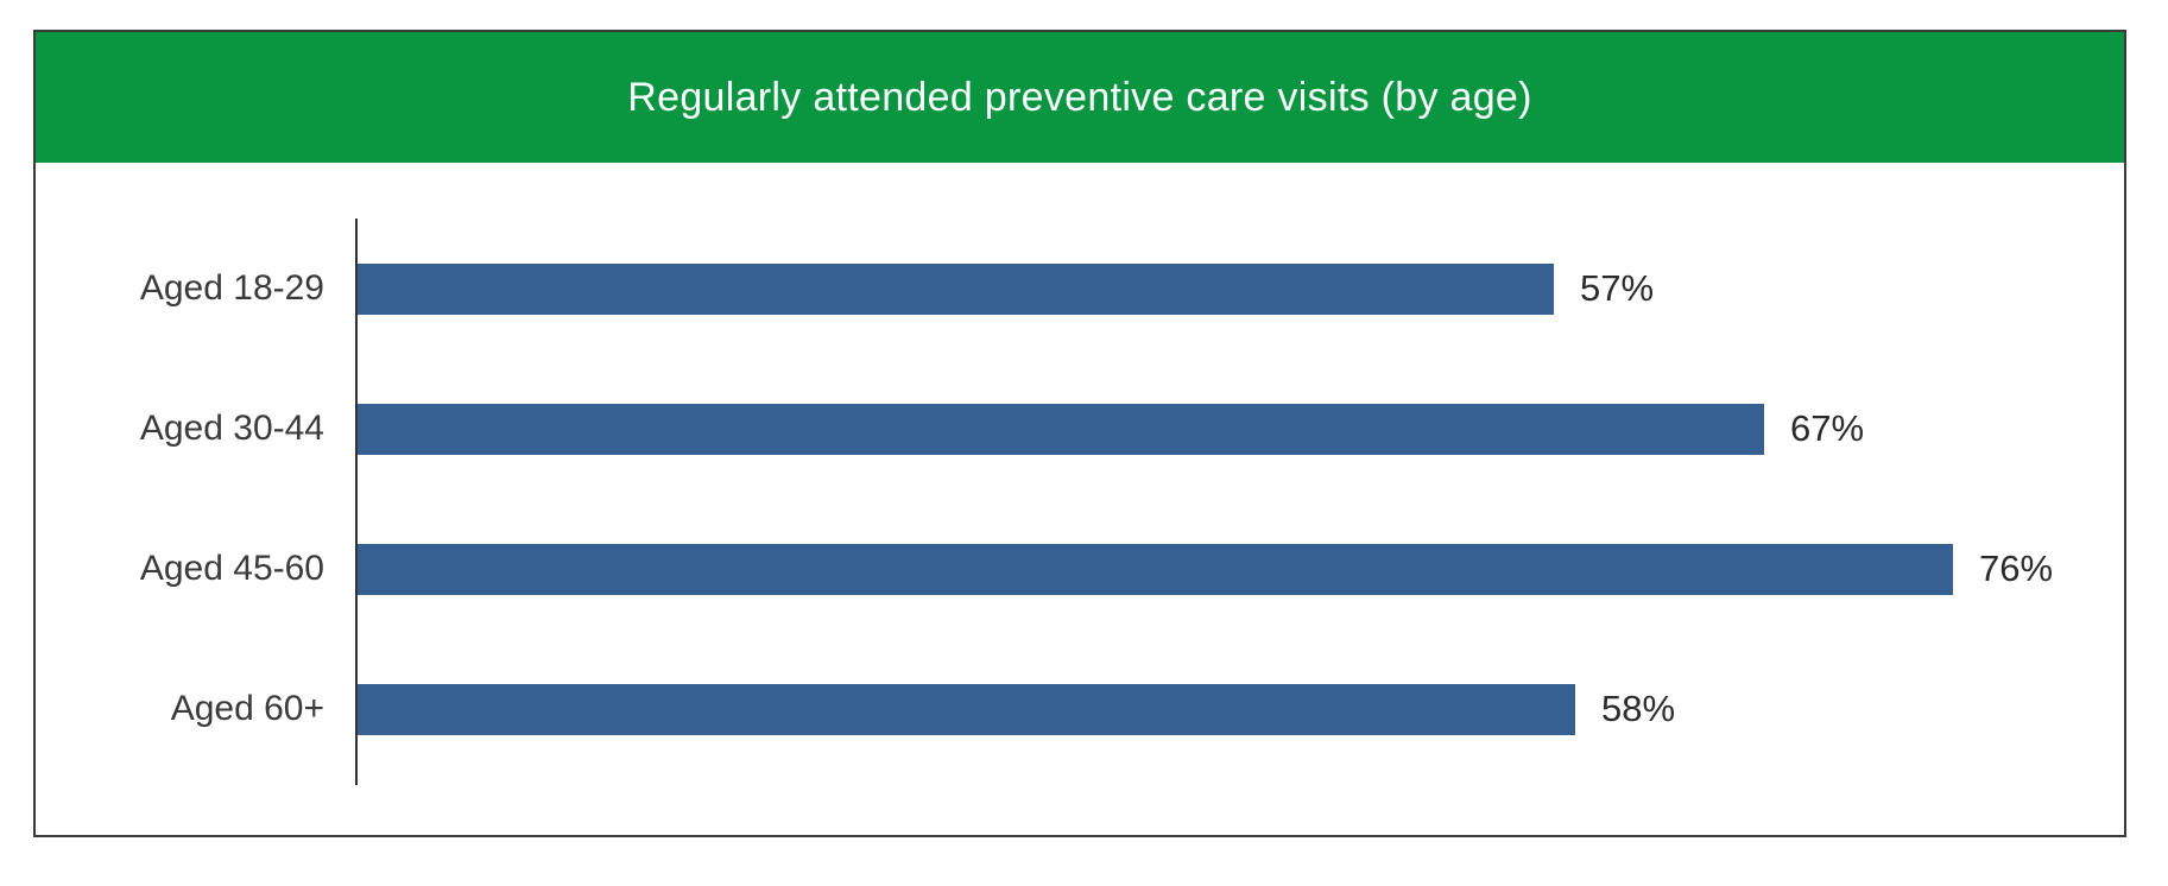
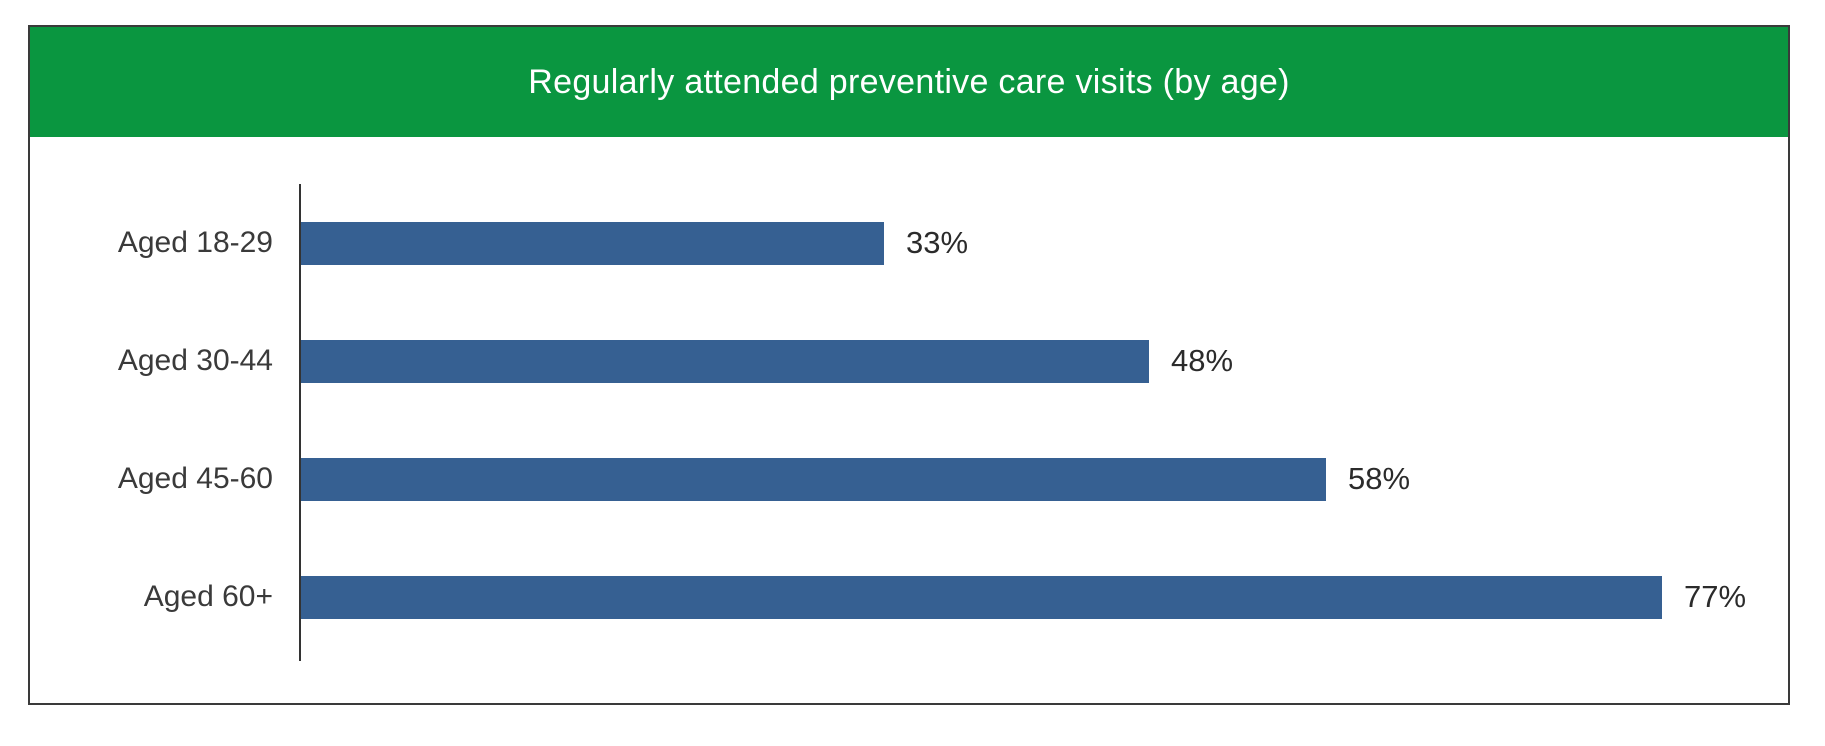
Aged 18-29: 57% -> 33%
Aged 30-44: 67% -> 48%
Aged 45-60: 76% -> 58%
Aged 60+: 58% -> 77%
